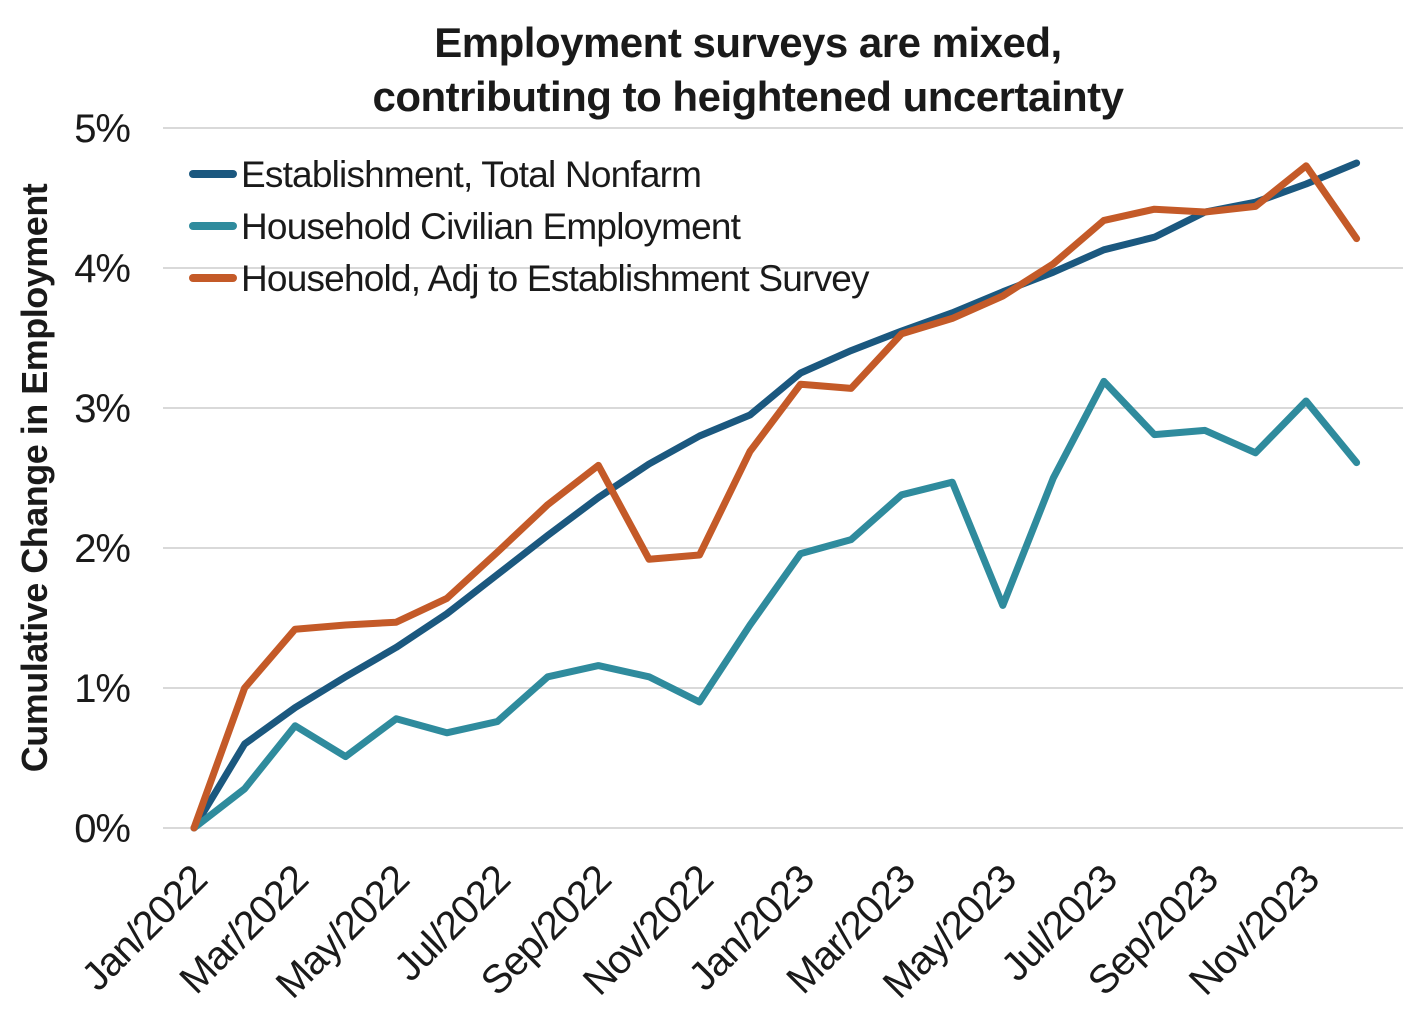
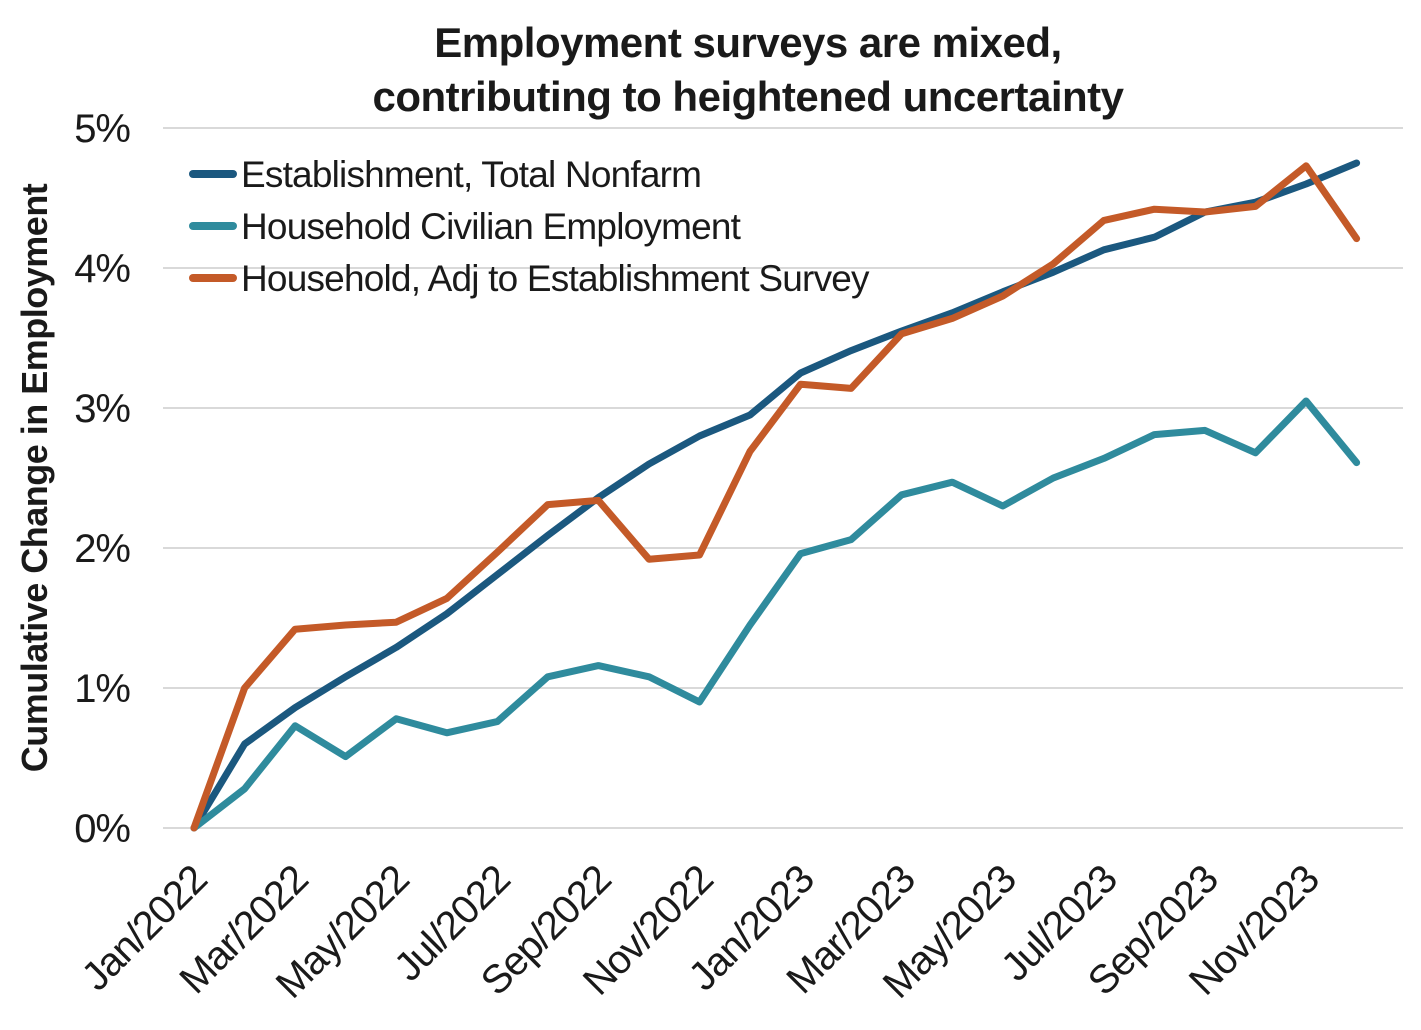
Household, Adj to Establishment Survey/Sep/2022: 2.59% -> 2.34%
Household Civilian Employment/May/2023: 1.59% -> 2.30%
Household Civilian Employment/Jul/2023: 3.19% -> 2.64%
